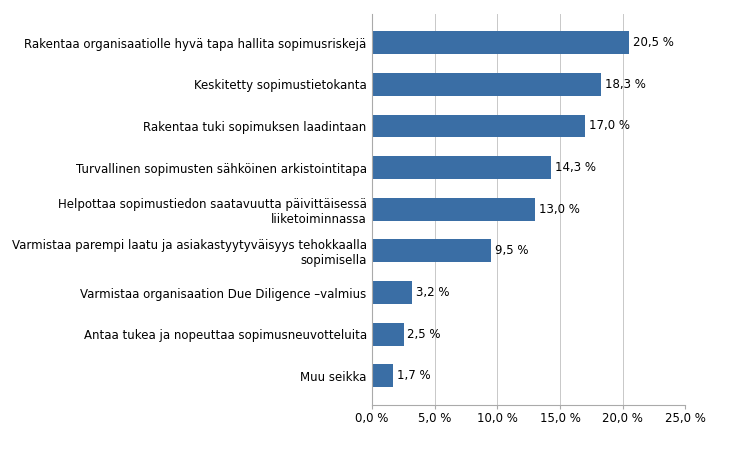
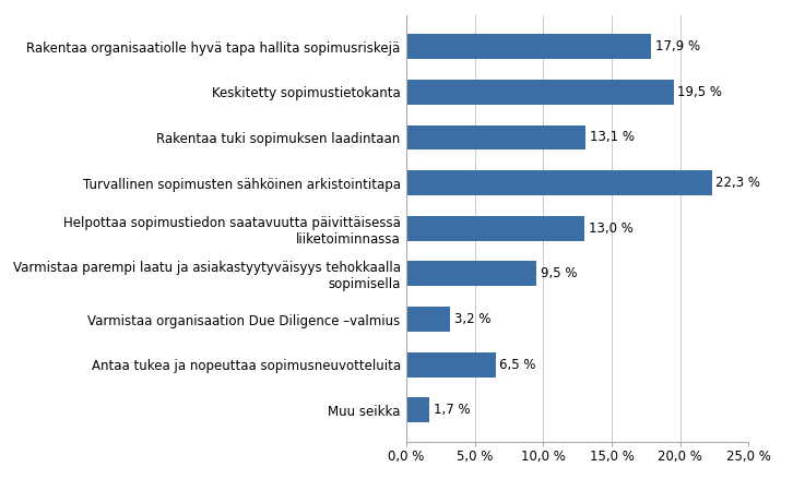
Rakentaa organisaatiolle hyvä tapa hallita sopimusriskejä: 20,5 -> 17,9
Keskitetty sopimustietokanta: 18,3 -> 19,5
Rakentaa tuki sopimuksen laadintaan: 17,0 -> 13,1
Turvallinen sopimusten sähköinen arkistointitapa: 14,3 -> 22,3
Antaa tukea ja nopeuttaa sopimusneuvotteluita: 2,5 -> 6,5
